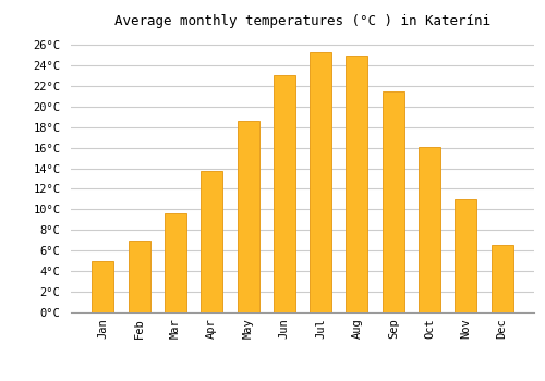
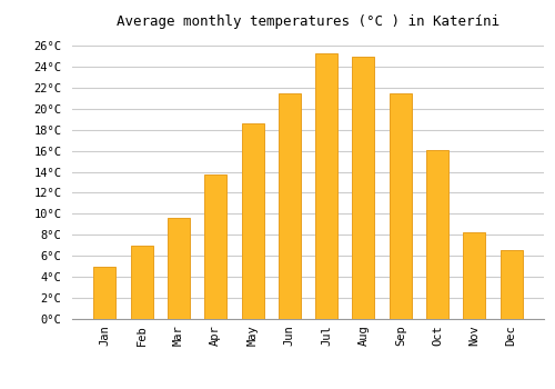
Jun: 23.0°C -> 21.4°C
Nov: 11.0°C -> 8.2°C
